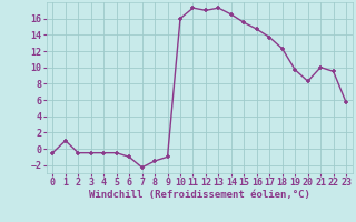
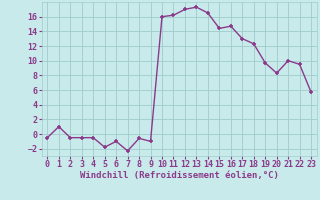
5: -0.5 -> -1.8
8: -1.5 -> -0.6
11: 17.3 -> 16.2
15: 15.5 -> 14.4
17: 13.7 -> 13.0
